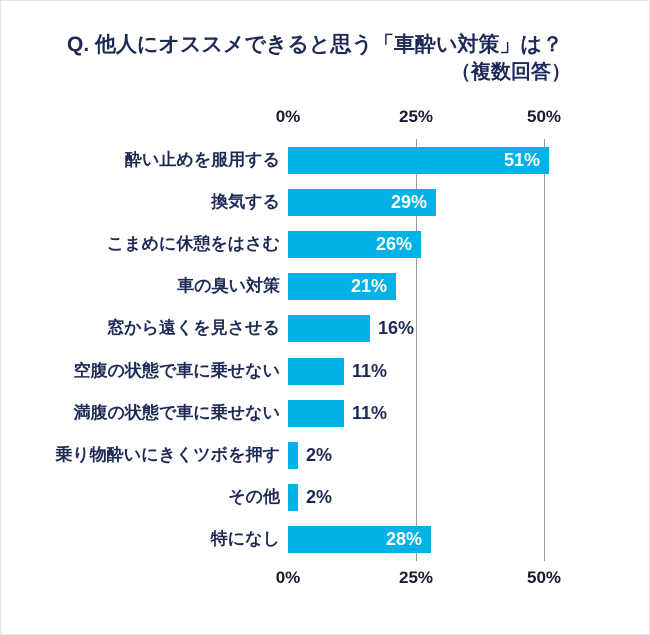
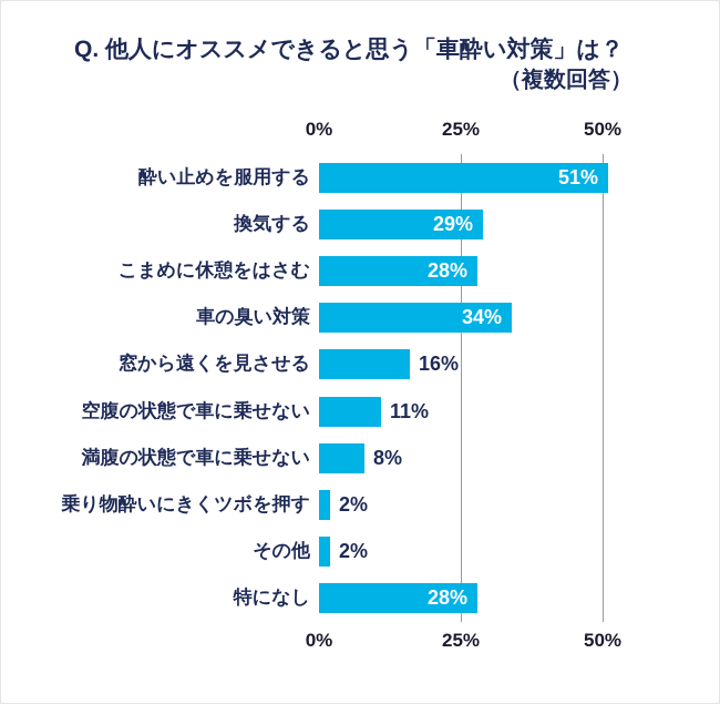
こまめに休憩をはさむ: 26% -> 28%
車の臭い対策: 21% -> 34%
満腹の状態で車に乗せない: 11% -> 8%
